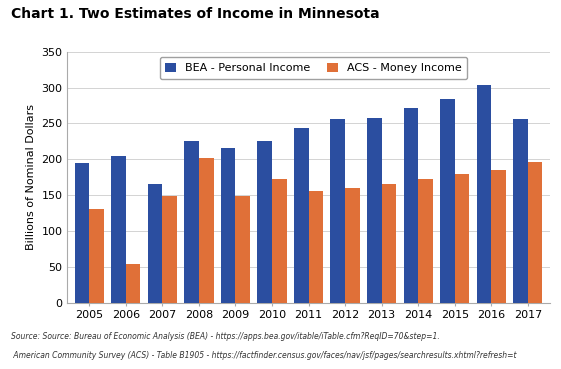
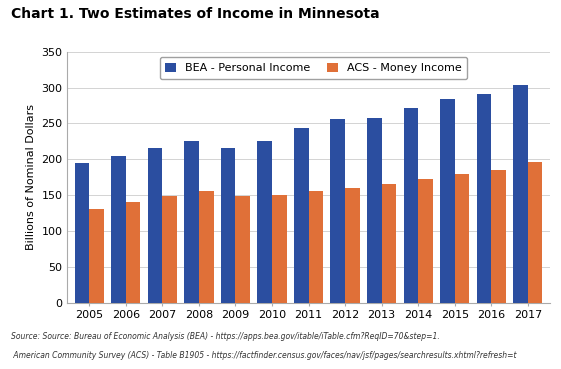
ACS - Money Income/2006: 54 -> 140
BEA - Personal Income/2007: 166 -> 216
ACS - Money Income/2008: 202 -> 156
ACS - Money Income/2010: 172 -> 150
BEA - Personal Income/2016: 304 -> 291
BEA - Personal Income/2017: 256 -> 303
